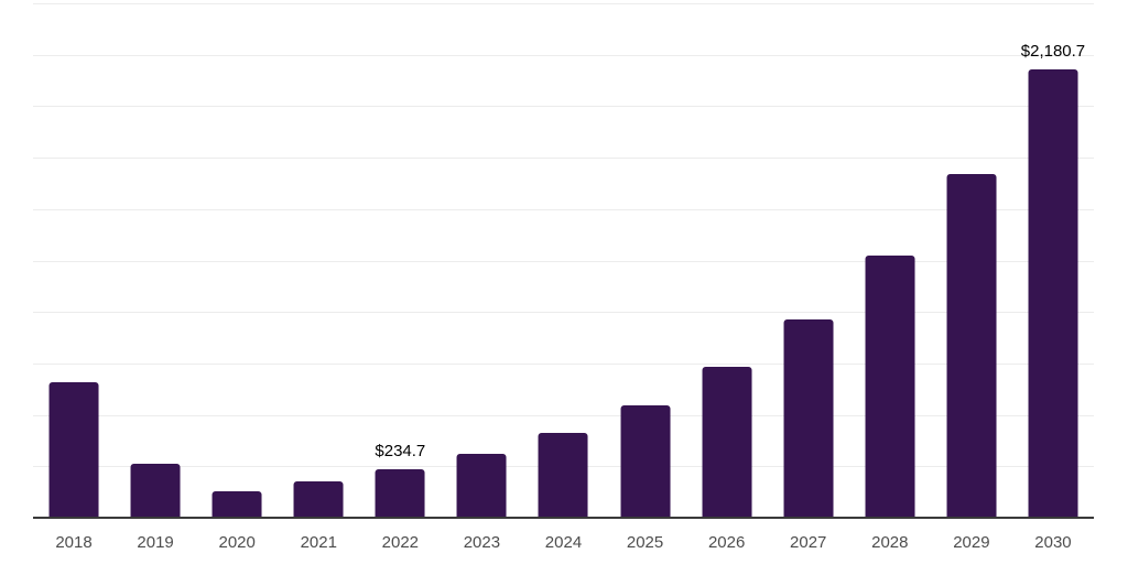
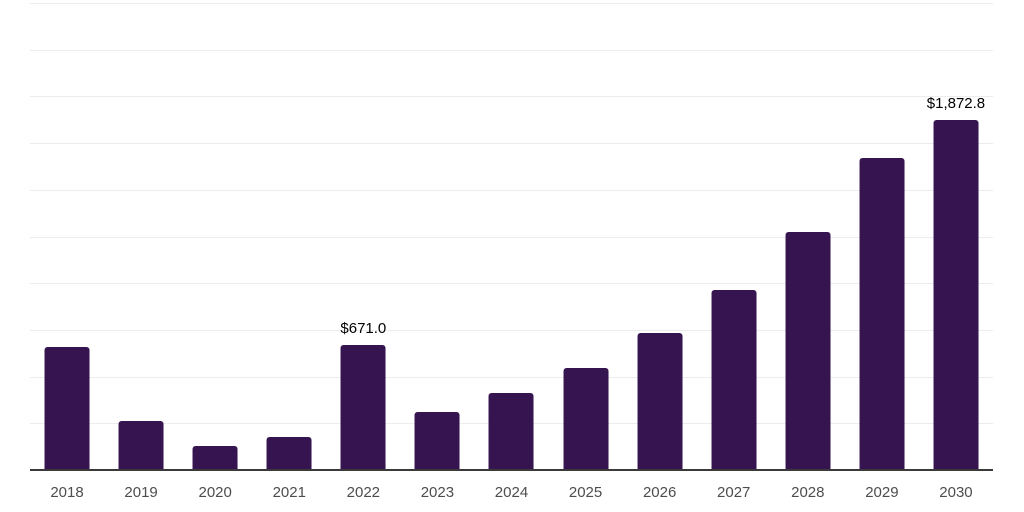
2022: $234.7 -> $671.0
2030: $2,180.7 -> $1,872.8
